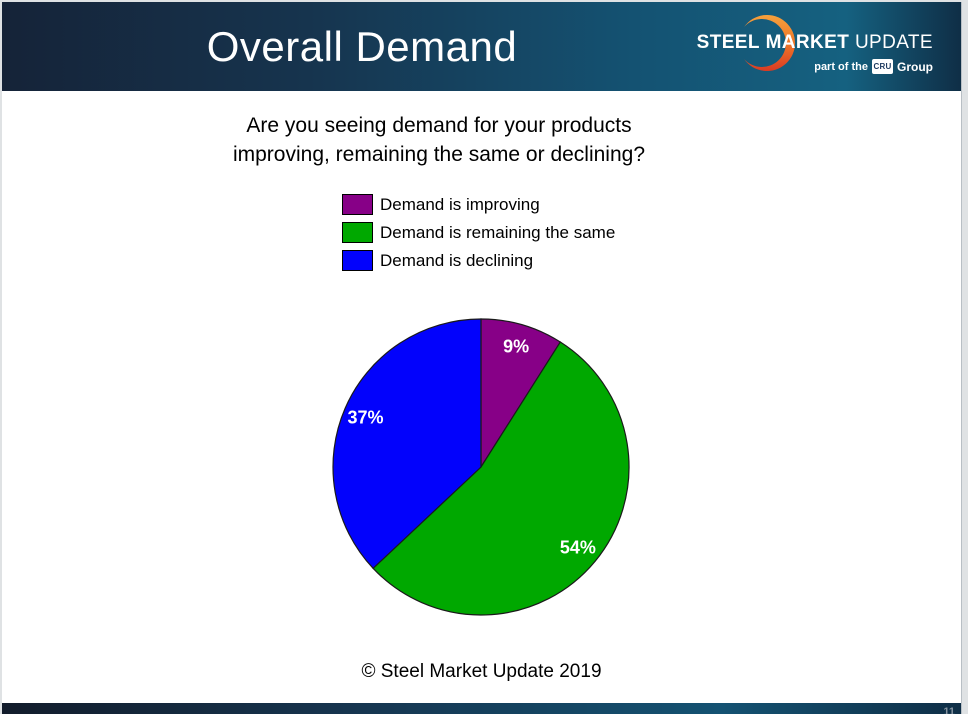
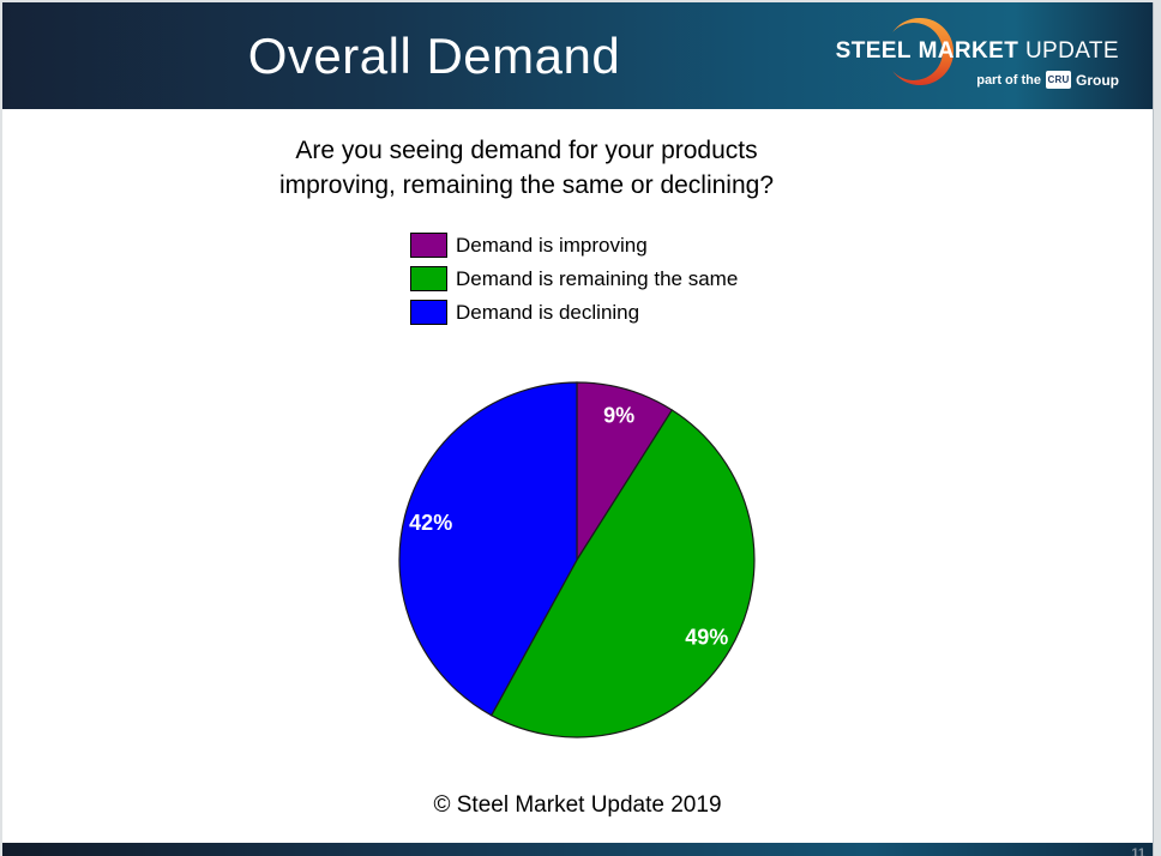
Demand is remaining the same: 54% -> 49%
Demand is declining: 37% -> 42%
